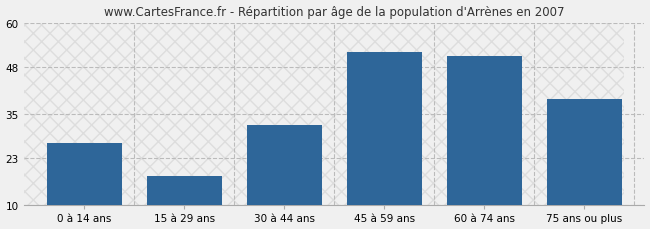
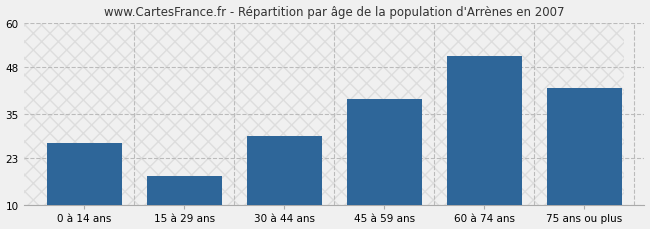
30 à 44 ans: 32 -> 29
45 à 59 ans: 52 -> 39
75 ans ou plus: 39 -> 42
